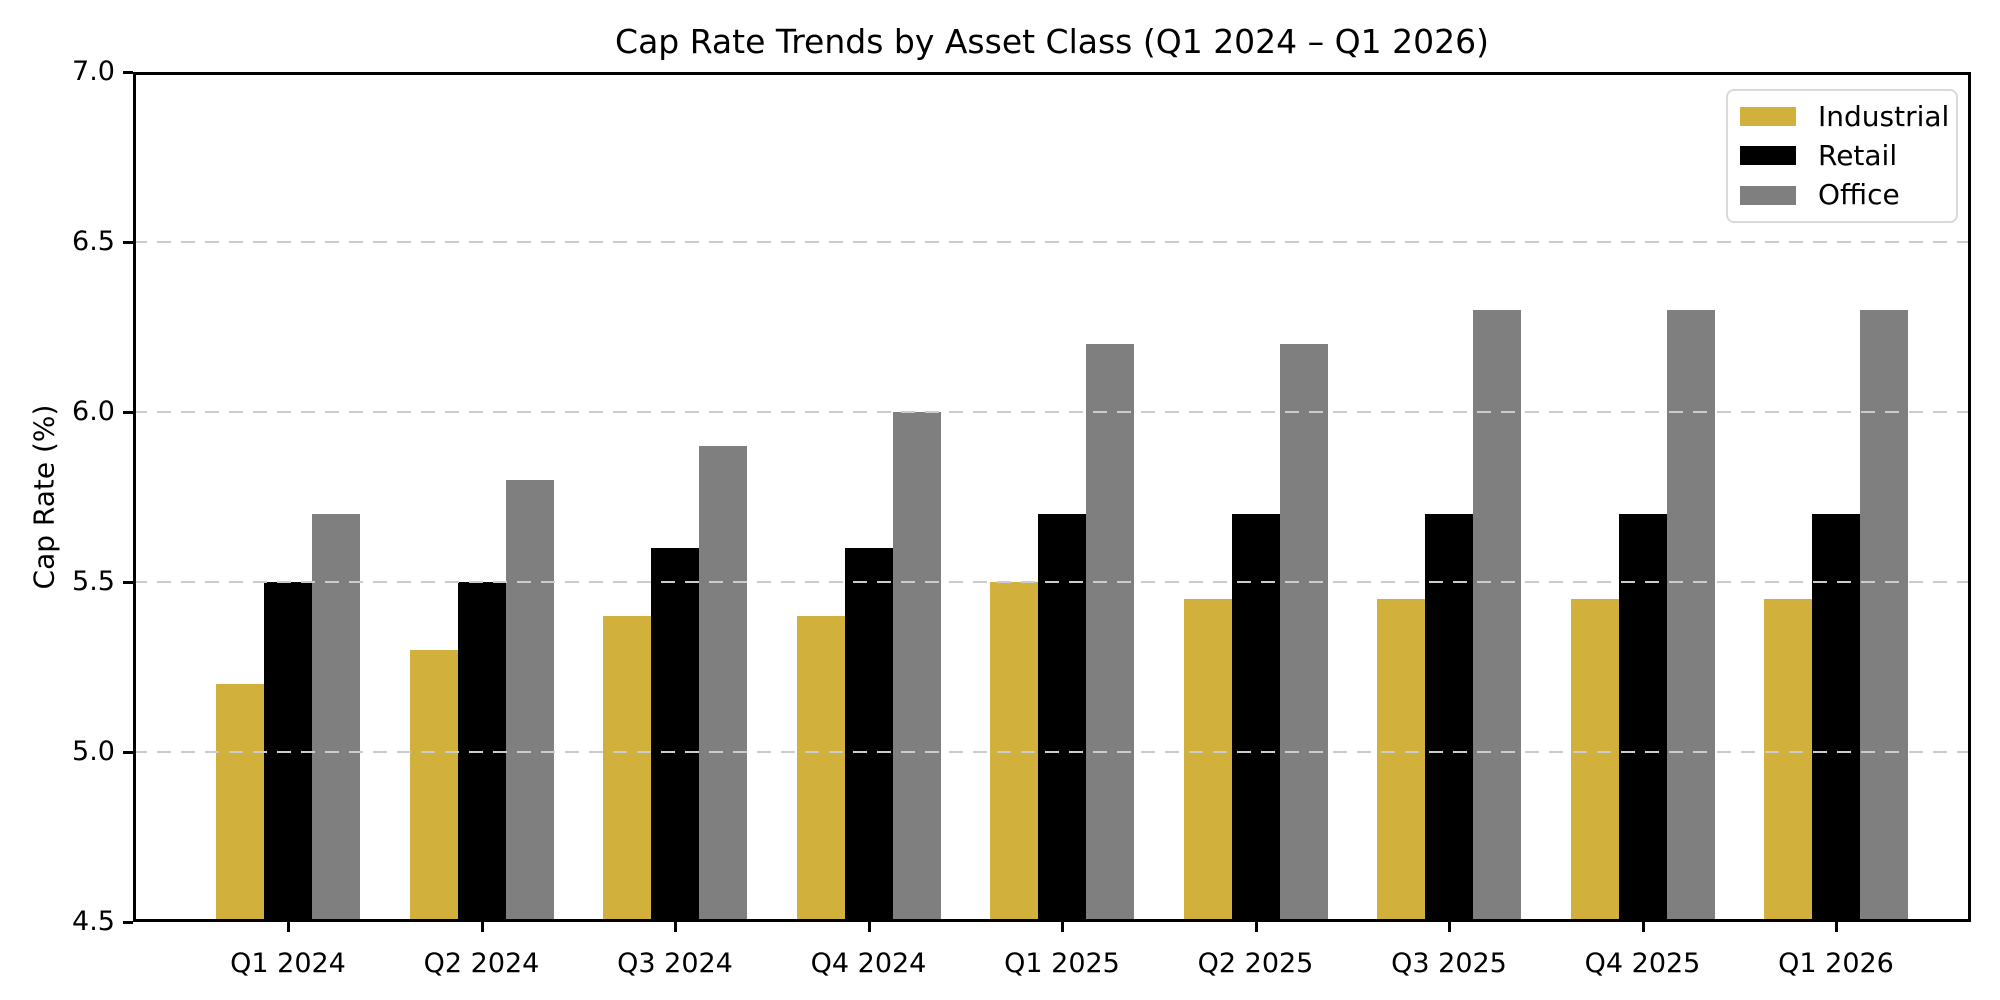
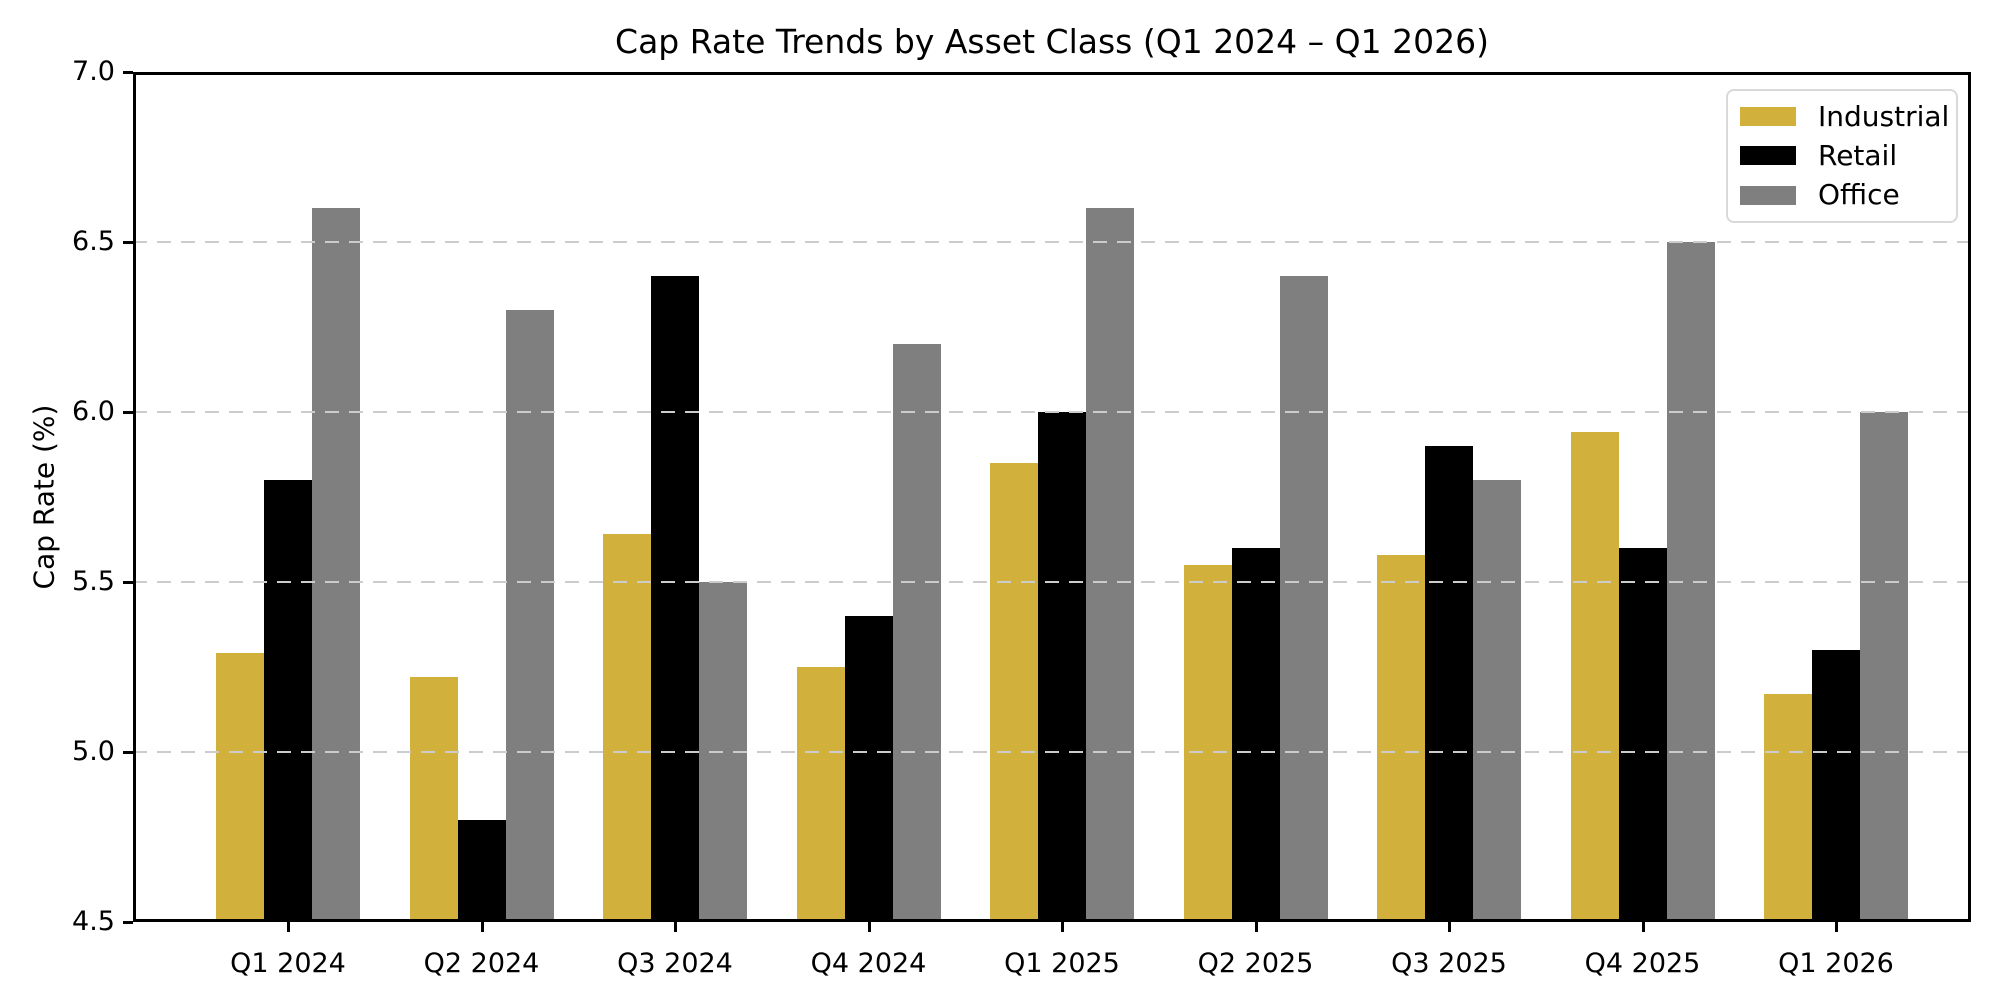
Industrial/Q1 2024: 5.20 -> 5.29
Retail/Q1 2024: 5.5 -> 5.8
Office/Q1 2024: 5.7 -> 6.6
Industrial/Q2 2024: 5.30 -> 5.22
Retail/Q2 2024: 5.5 -> 4.8
Office/Q2 2024: 5.8 -> 6.3
Industrial/Q3 2024: 5.40 -> 5.64
Retail/Q3 2024: 5.6 -> 6.4
Office/Q3 2024: 5.9 -> 5.5
Industrial/Q4 2024: 5.40 -> 5.25
Retail/Q4 2024: 5.6 -> 5.4
Office/Q4 2024: 6.0 -> 6.2
Industrial/Q1 2025: 5.50 -> 5.85
Retail/Q1 2025: 5.7 -> 6.0
Office/Q1 2025: 6.2 -> 6.6
Industrial/Q2 2025: 5.45 -> 5.55
Retail/Q2 2025: 5.7 -> 5.6
Office/Q2 2025: 6.2 -> 6.4
Industrial/Q3 2025: 5.45 -> 5.58
Retail/Q3 2025: 5.7 -> 5.9
Office/Q3 2025: 6.3 -> 5.8
Industrial/Q4 2025: 5.45 -> 5.94
Retail/Q4 2025: 5.7 -> 5.6
Office/Q4 2025: 6.3 -> 6.5
Industrial/Q1 2026: 5.45 -> 5.17
Retail/Q1 2026: 5.7 -> 5.3
Office/Q1 2026: 6.3 -> 6.0
